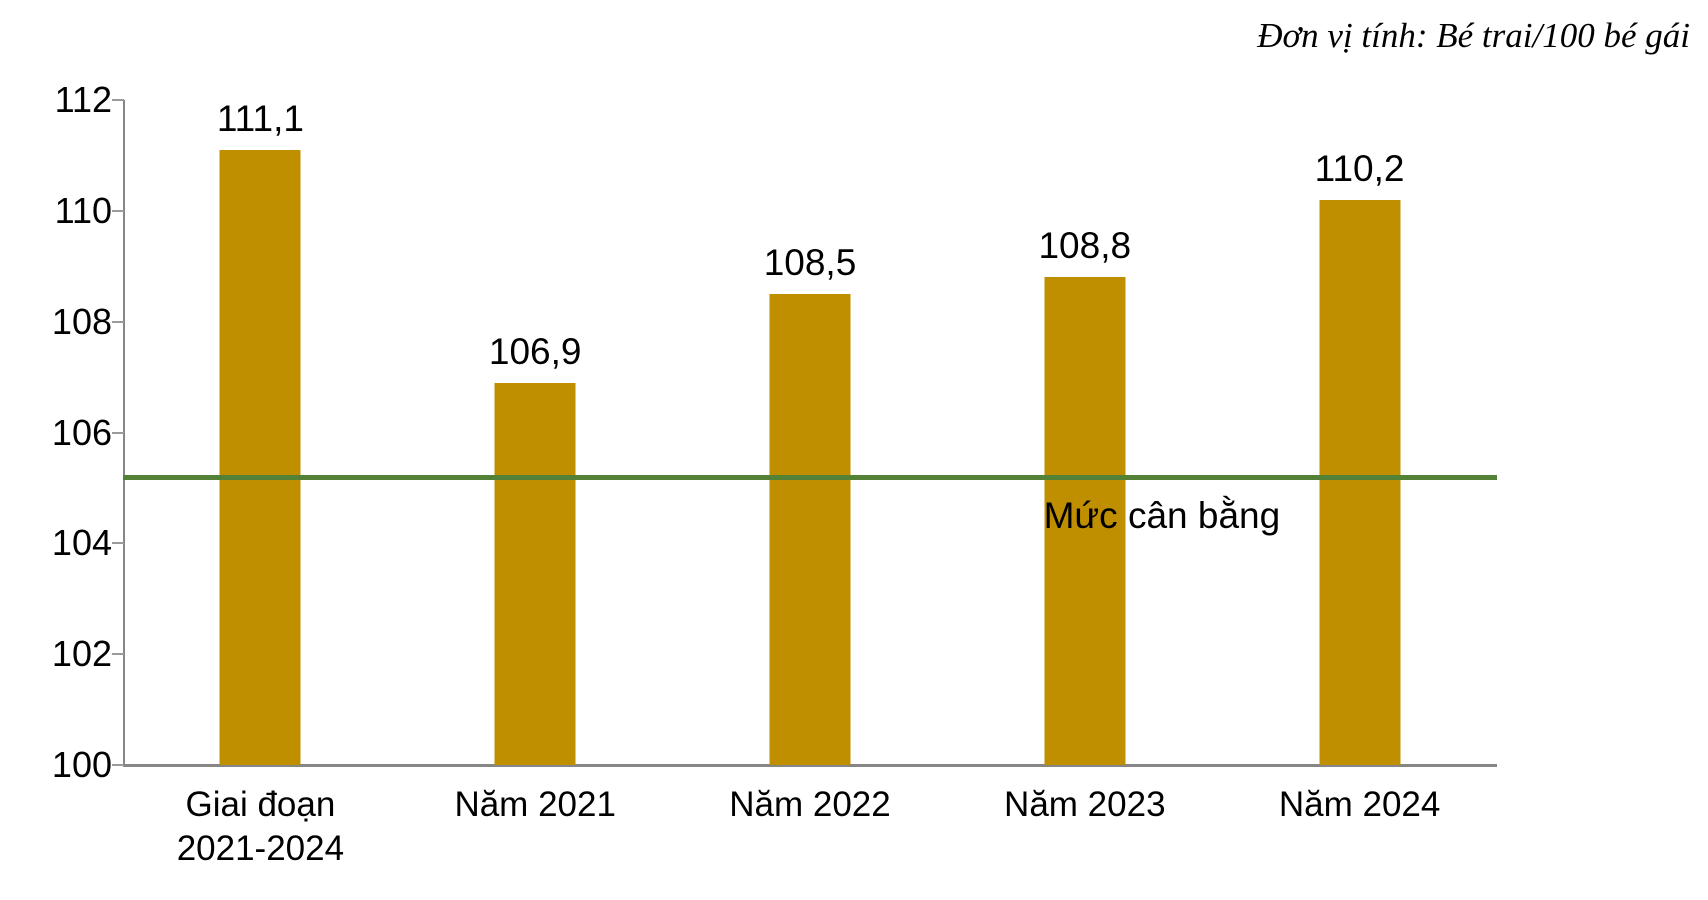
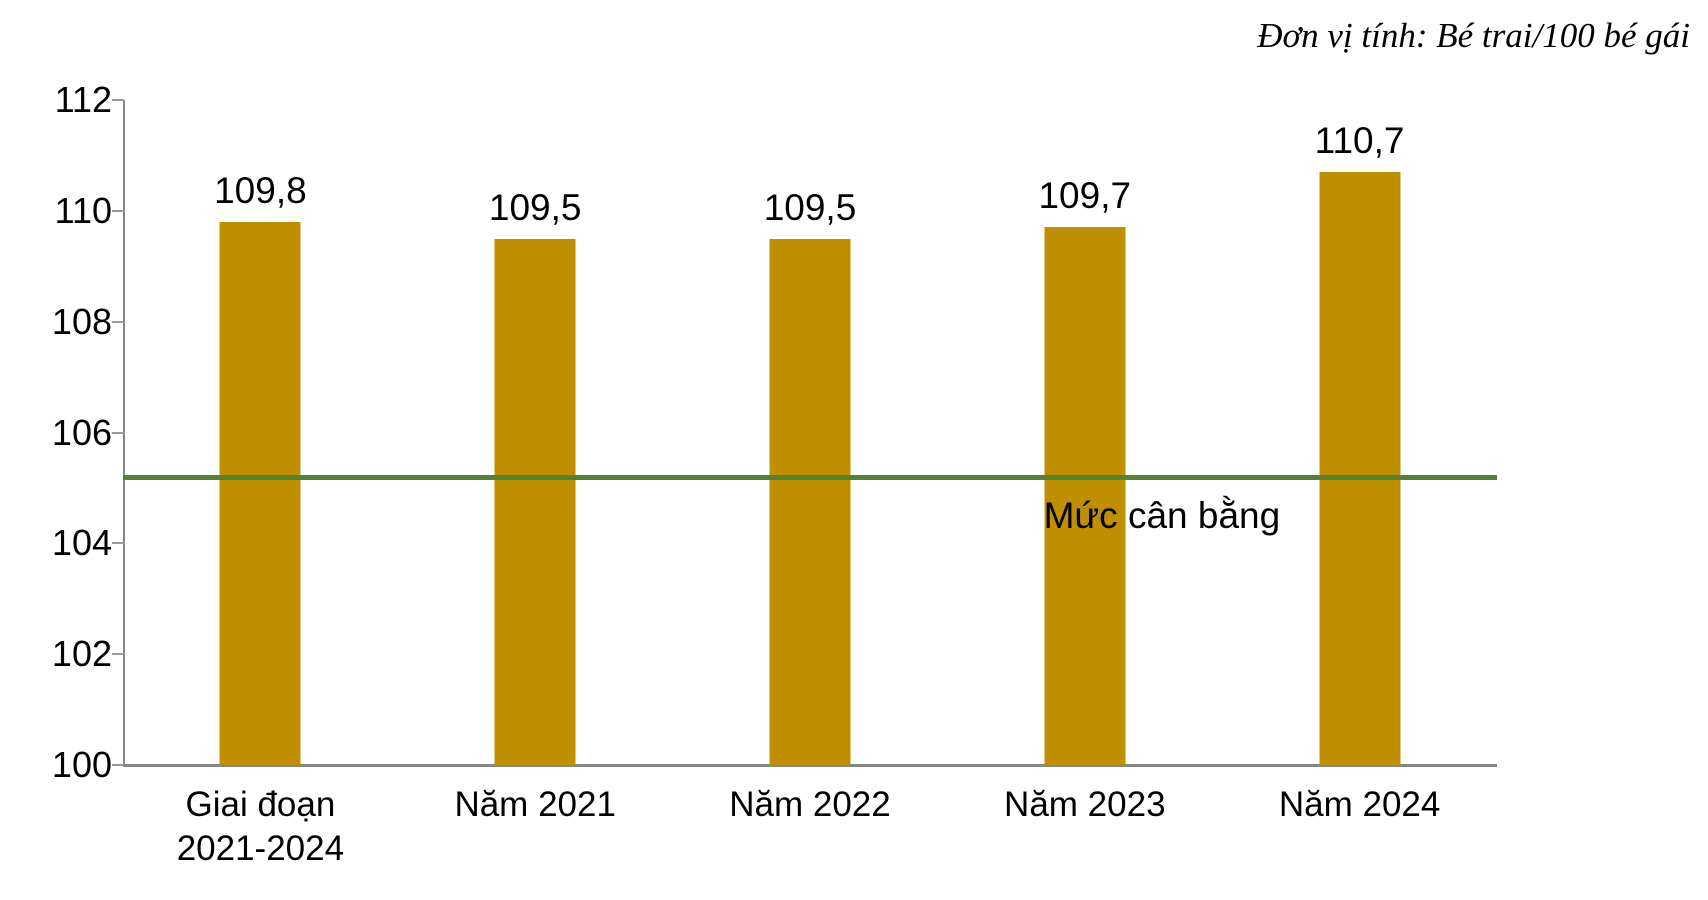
Giai đoạn 2021-2024: 111,1 -> 109,8
Năm 2021: 106,9 -> 109,5
Năm 2022: 108,5 -> 109,5
Năm 2023: 108,8 -> 109,7
Năm 2024: 110,2 -> 110,7
